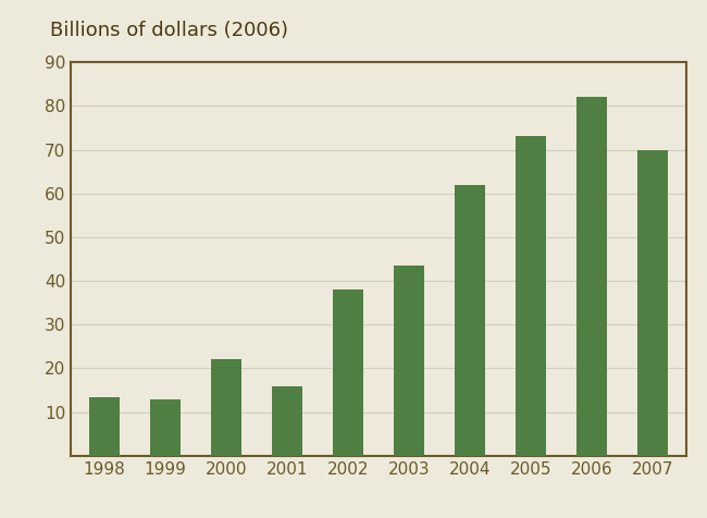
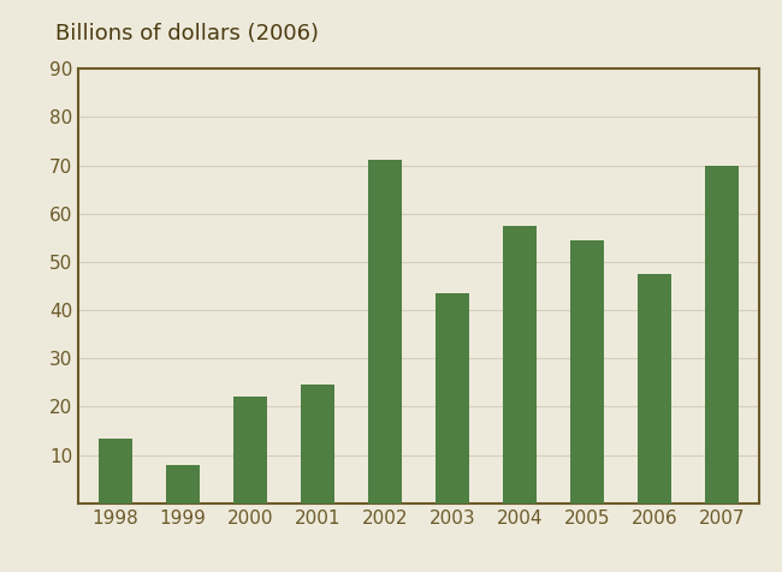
1999: 13.0 -> 8.0
2001: 16.0 -> 24.5
2002: 38.0 -> 71.0
2004: 62.0 -> 57.5
2005: 73.0 -> 54.5
2006: 82.0 -> 47.5
